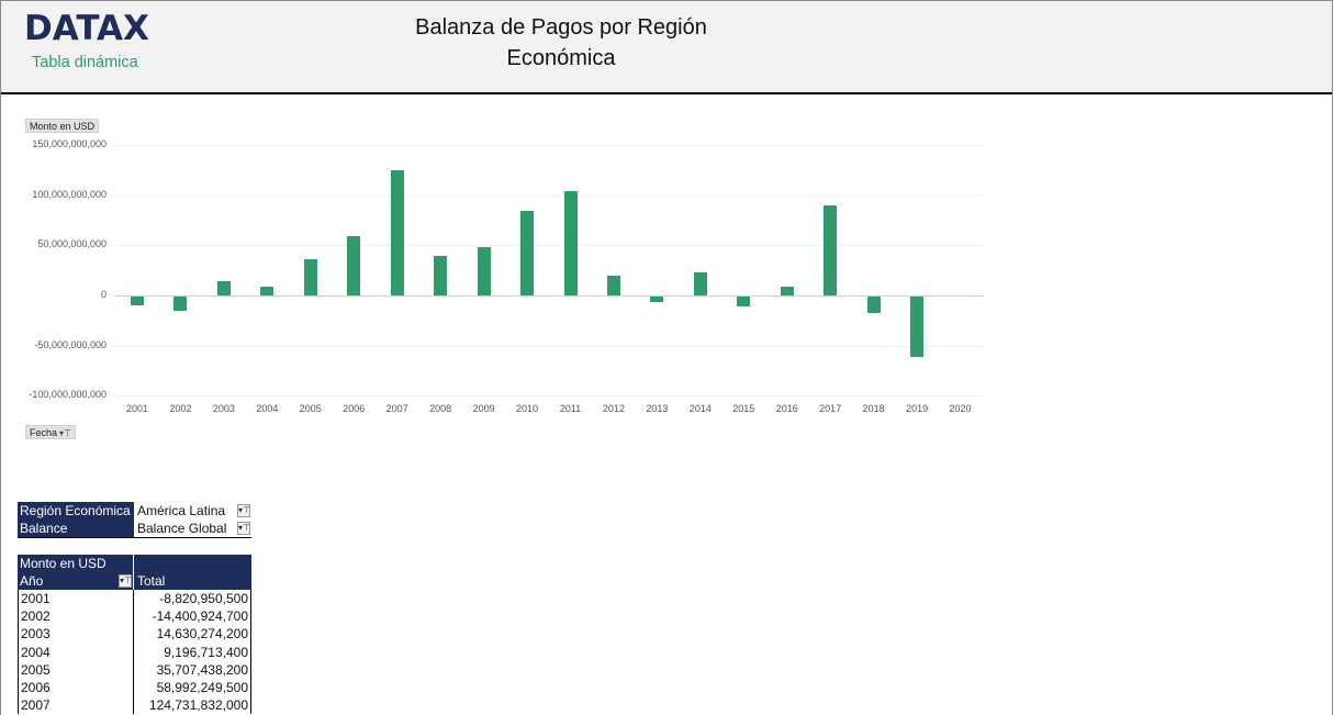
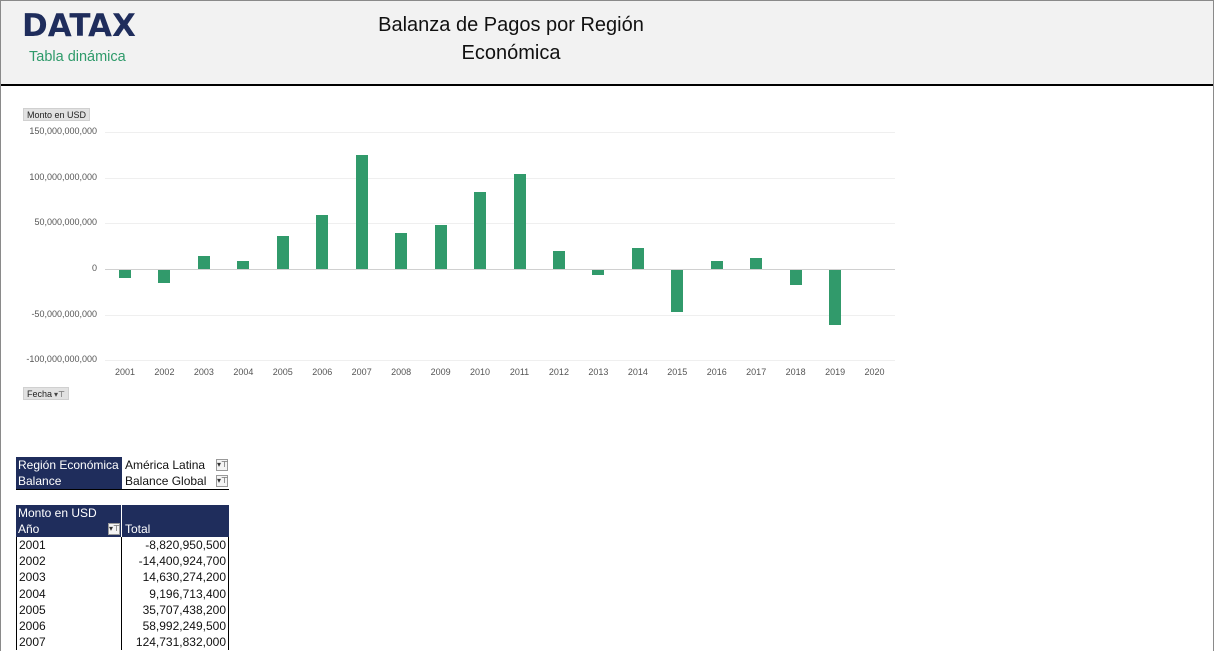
2015: -10000000000 -> -50000000000
2017: 90000000000 -> 10000000000
